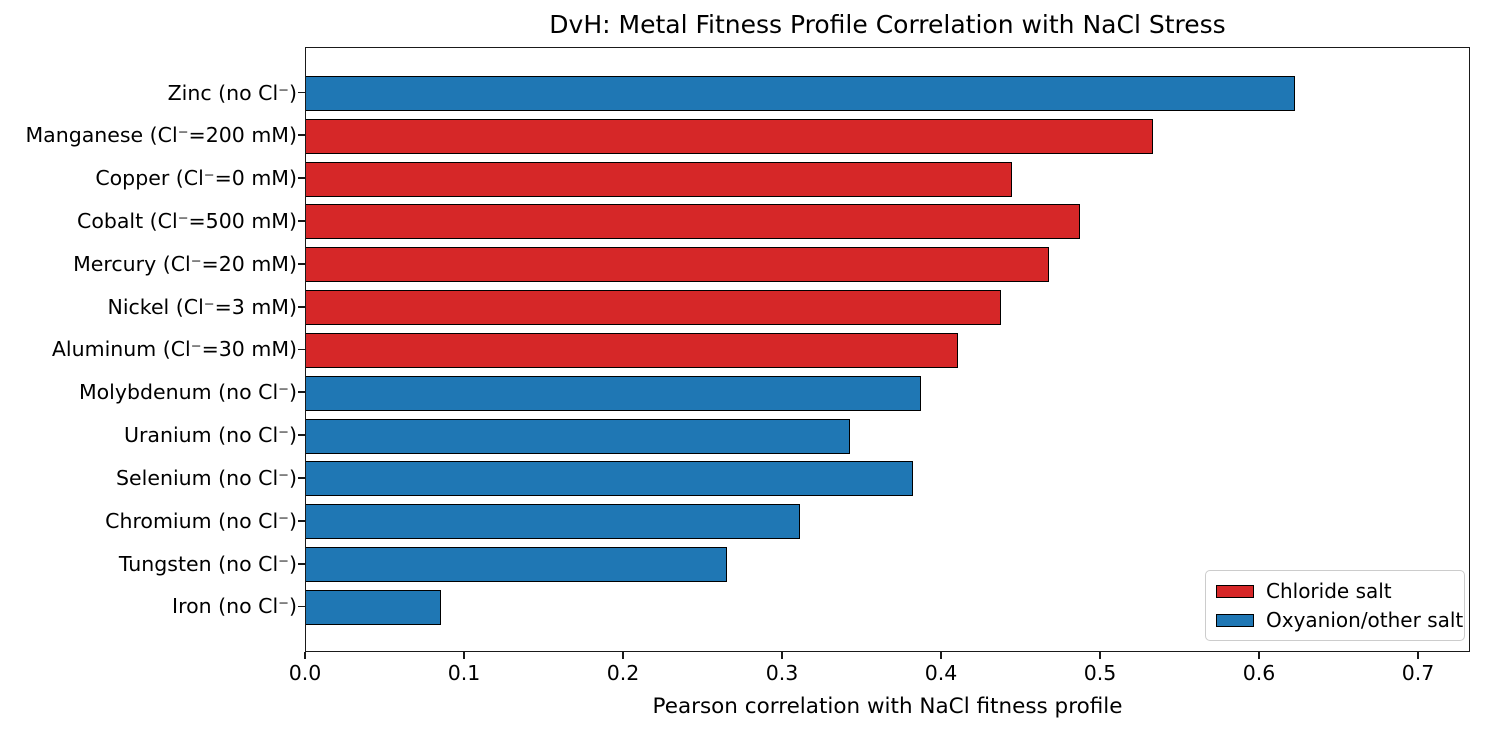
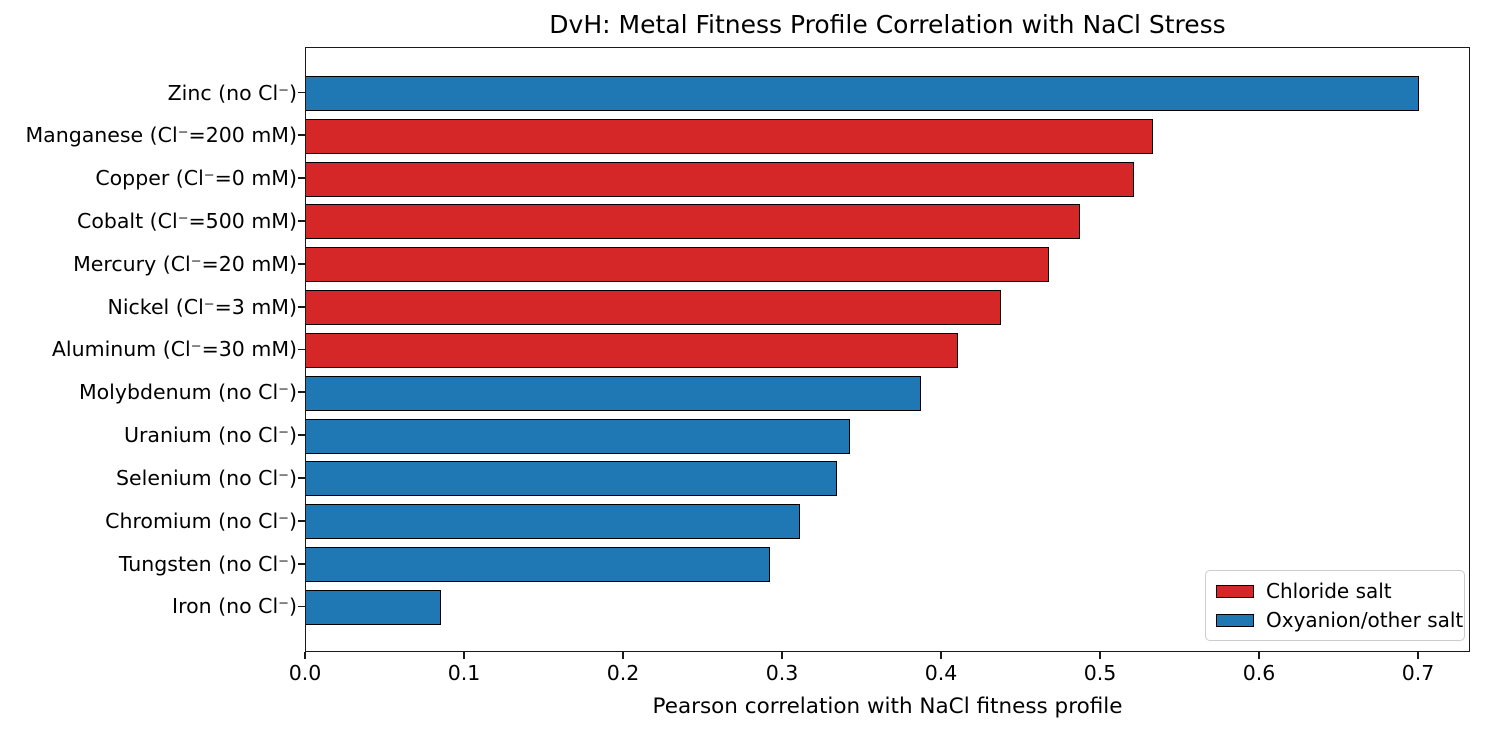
Zinc (no Cl⁻): 0.622 -> 0.700
Copper (Cl⁻=0 mM): 0.444 -> 0.521
Selenium (no Cl⁻): 0.382 -> 0.334
Tungsten (no Cl⁻): 0.265 -> 0.292
